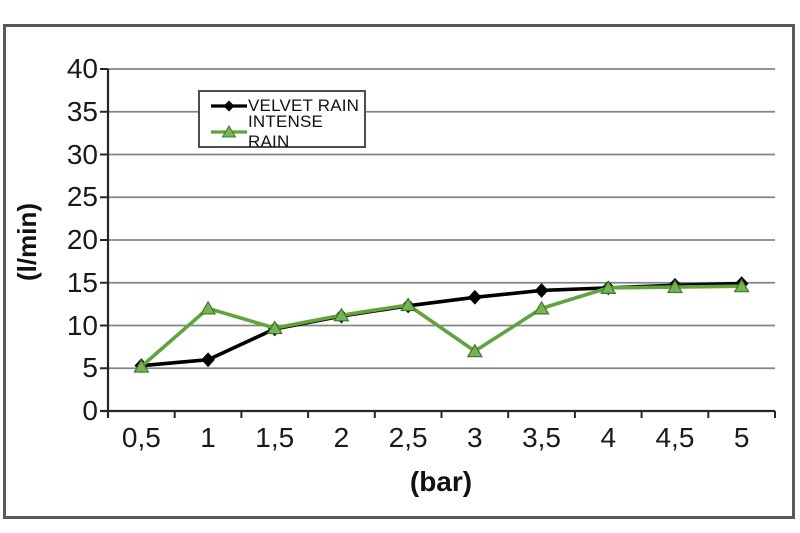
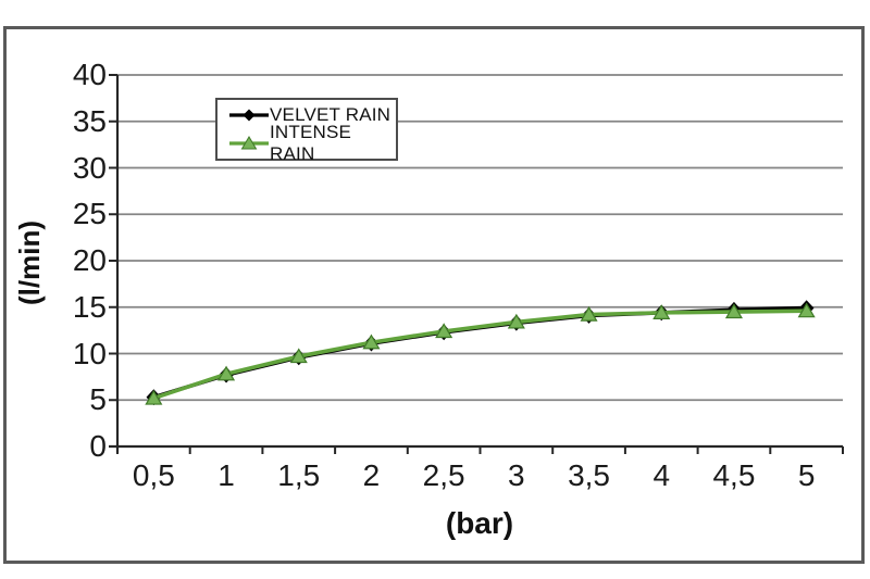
VELVET RAIN/1: 6 -> 8
INTENSE RAIN/1: 12 -> 8
INTENSE RAIN/3: 7 -> 13
INTENSE RAIN/3,5: 12 -> 14
